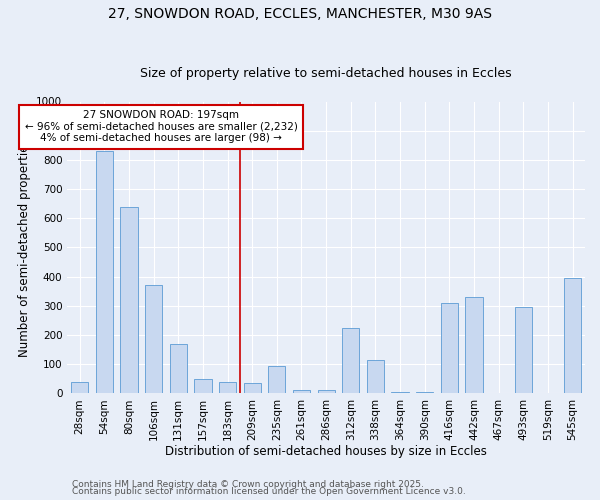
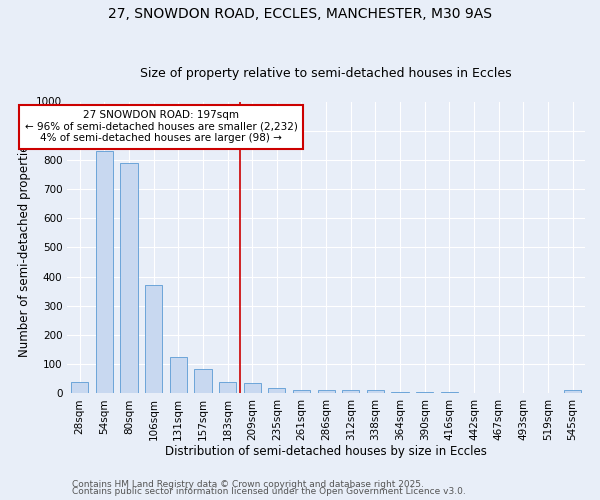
80sqm: 640 -> 790
131sqm: 170 -> 125
157sqm: 50 -> 83
235sqm: 95 -> 18
312sqm: 225 -> 13
338sqm: 115 -> 10
416sqm: 310 -> 3
442sqm: 330 -> 2
493sqm: 295 -> 1
545sqm: 395 -> 10
